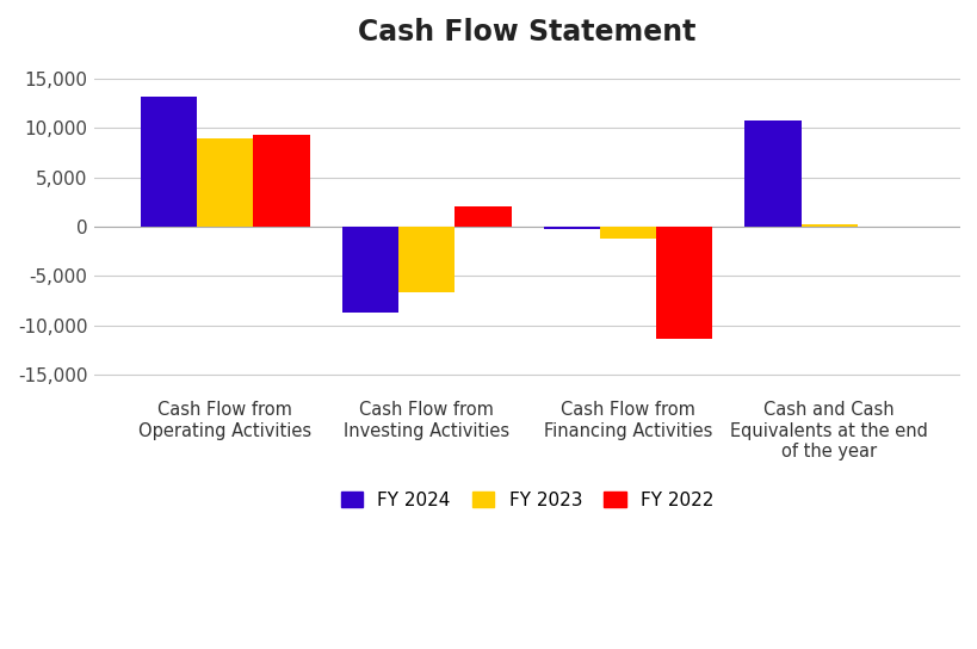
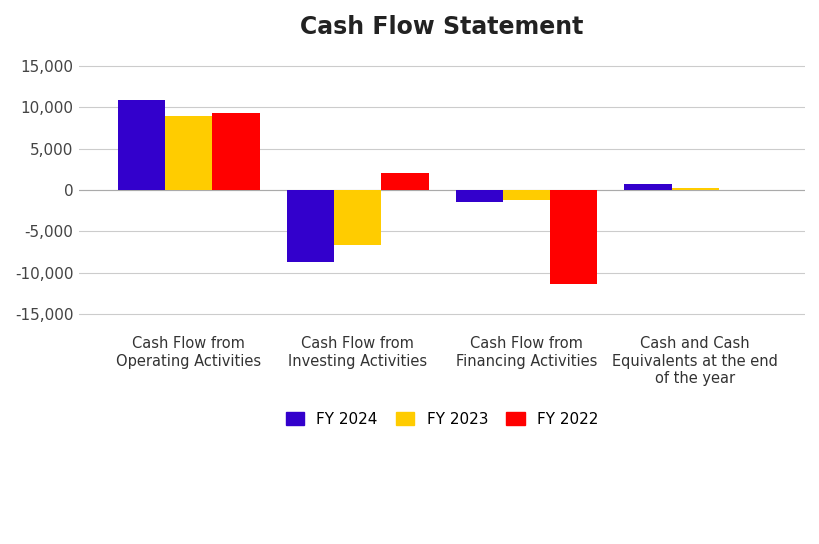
FY 2024/Cash Flow from Operating Activities: 13,200 -> 10,900
FY 2024/Cash Flow from Financing Activities: -200 -> -1,400
FY 2024/Cash and Cash Equivalents at the end of the year: 10,800 -> 700
